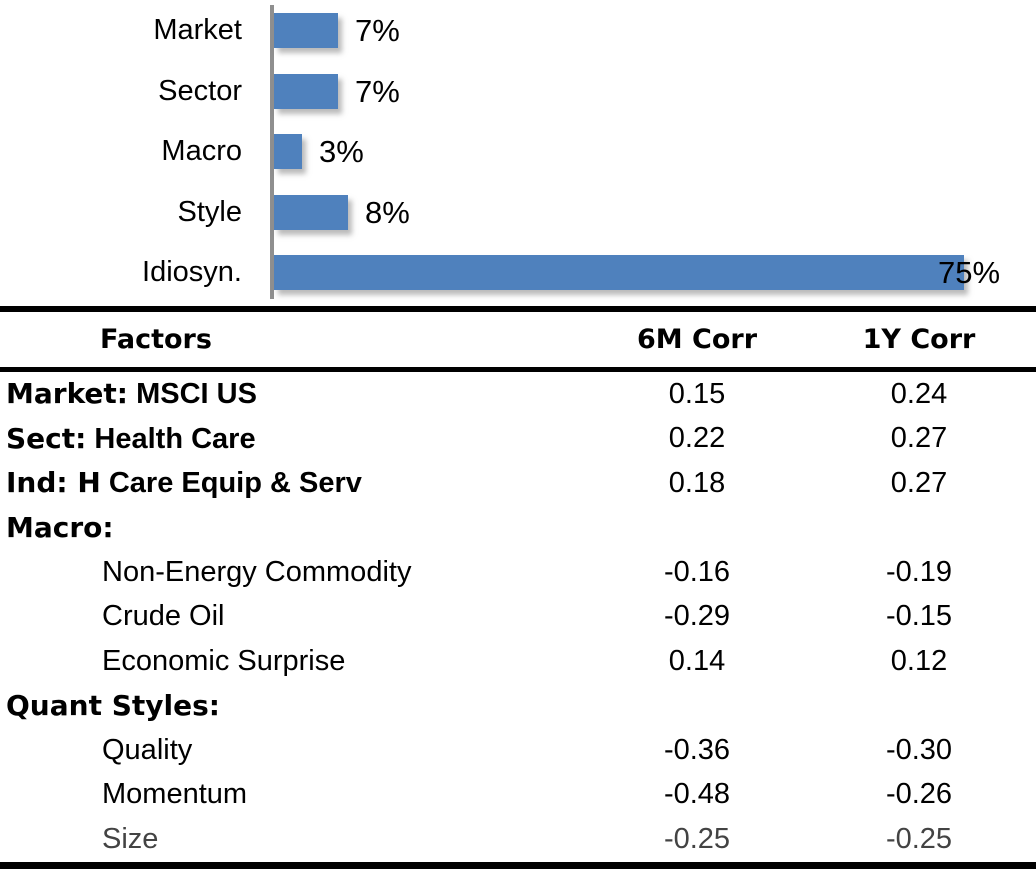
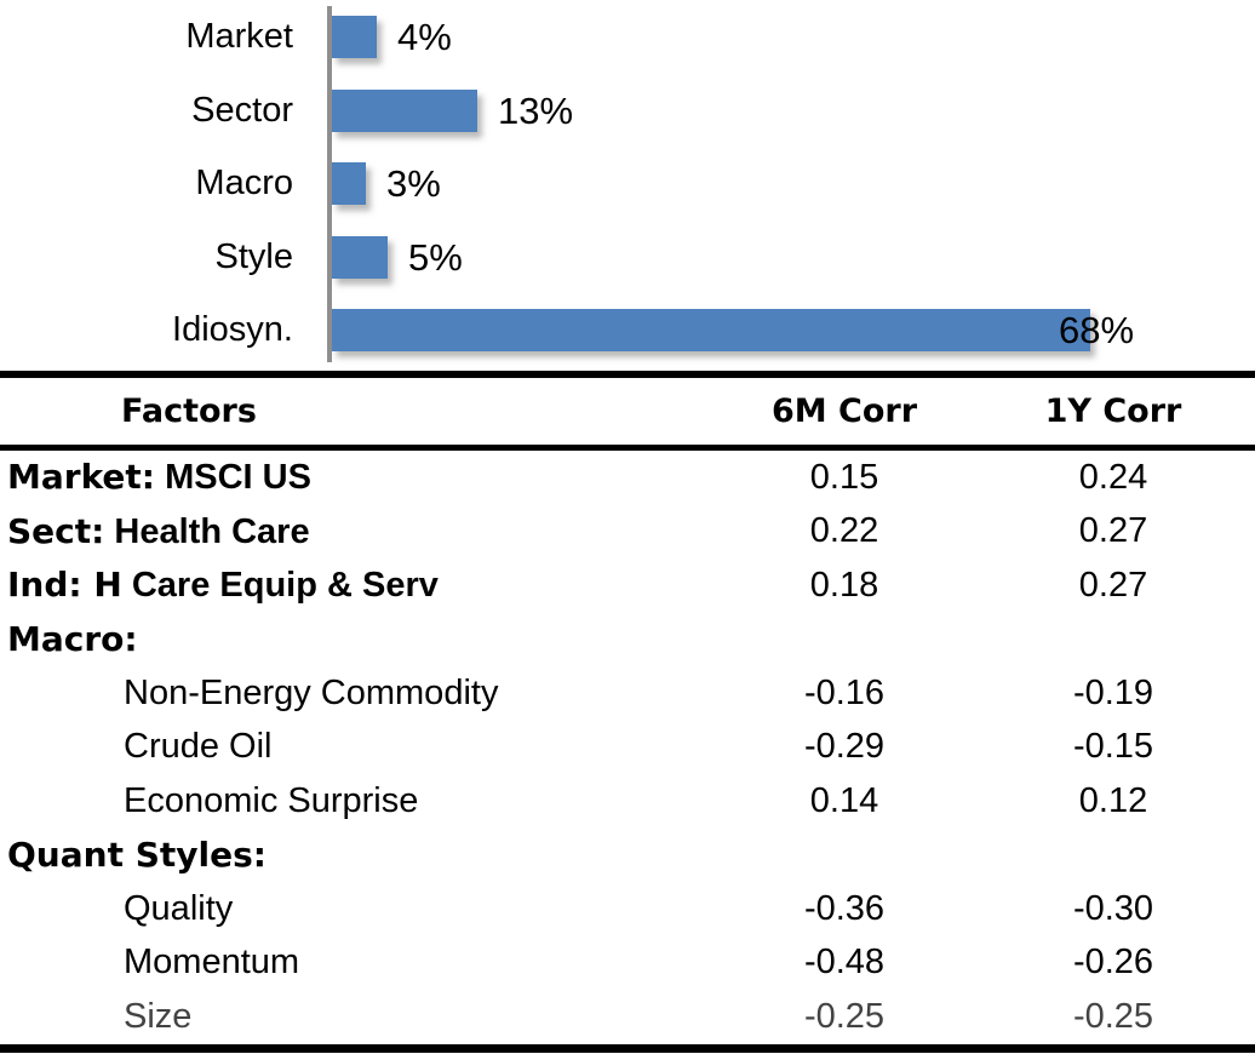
Market: 7% -> 4%
Sector: 7% -> 13%
Style: 8% -> 5%
Idiosyn.: 75% -> 68%
